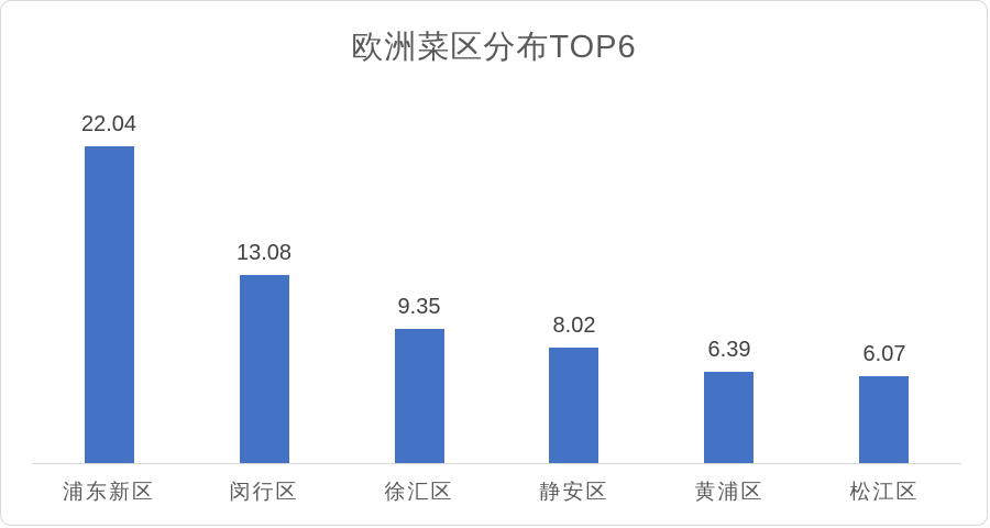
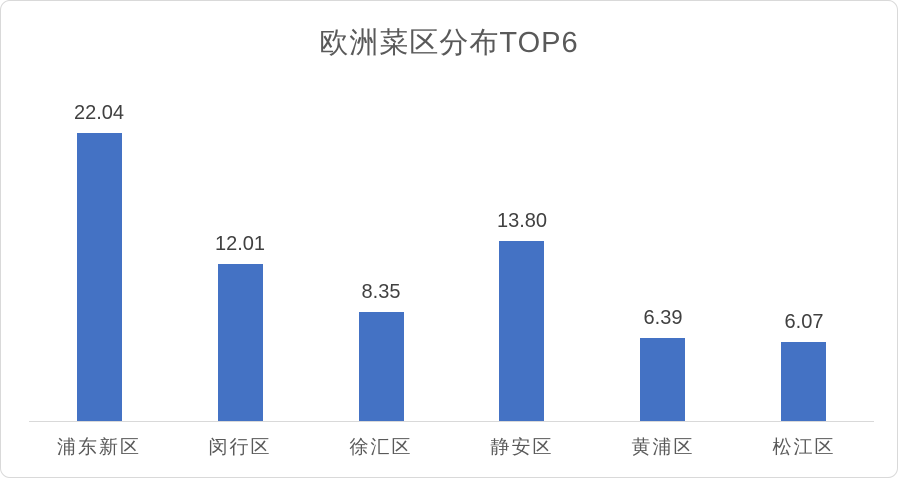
闵行区: 13.08 -> 12.01
徐汇区: 9.35 -> 8.35
静安区: 8.02 -> 13.80
